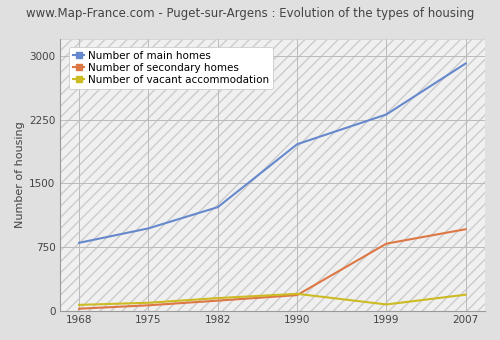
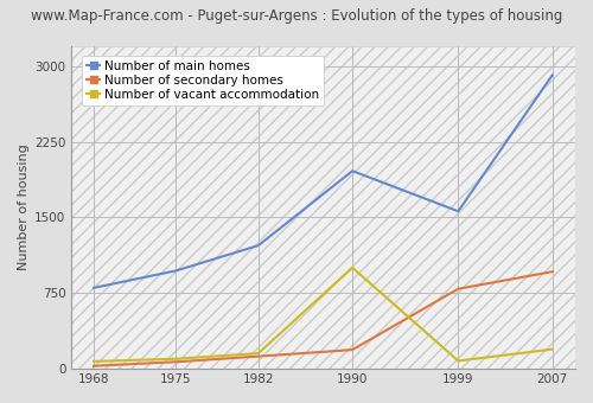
Number of vacant accommodation/1990: 200 -> 1000
Number of main homes/1999: 2310 -> 1560
